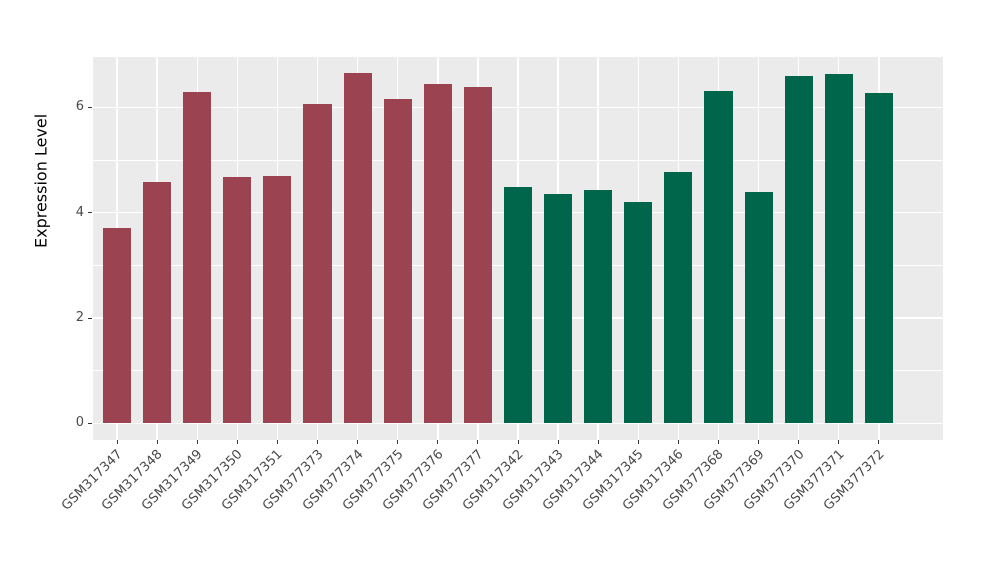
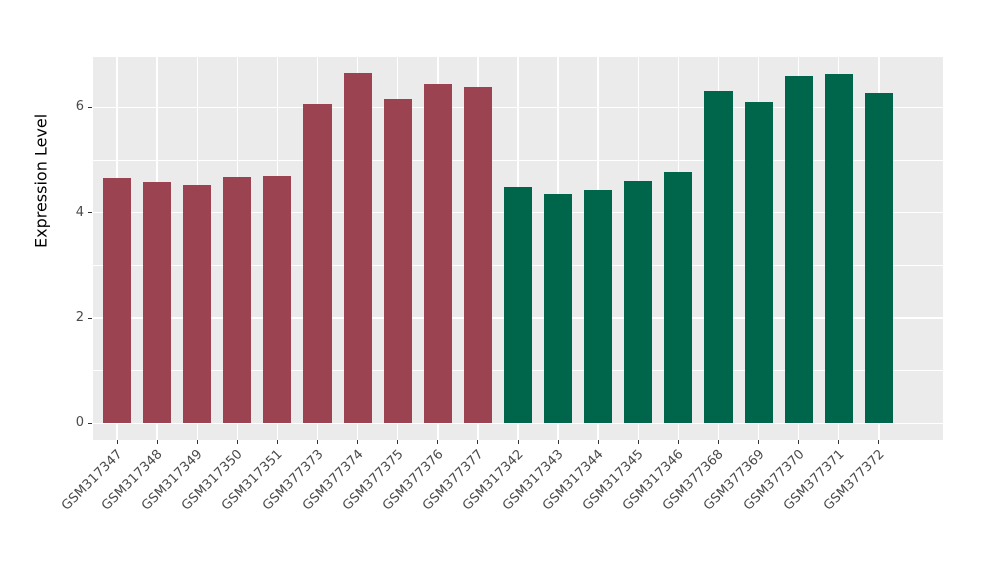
GSM317347: 3.7 -> 4.7
GSM317349: 6.3 -> 4.5
GSM317345: 4.2 -> 4.6
GSM377369: 4.4 -> 6.1
